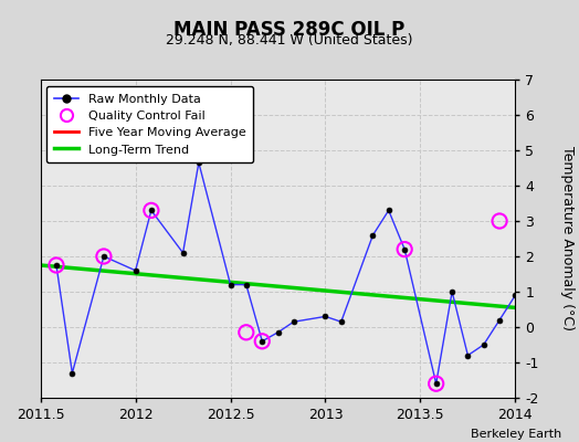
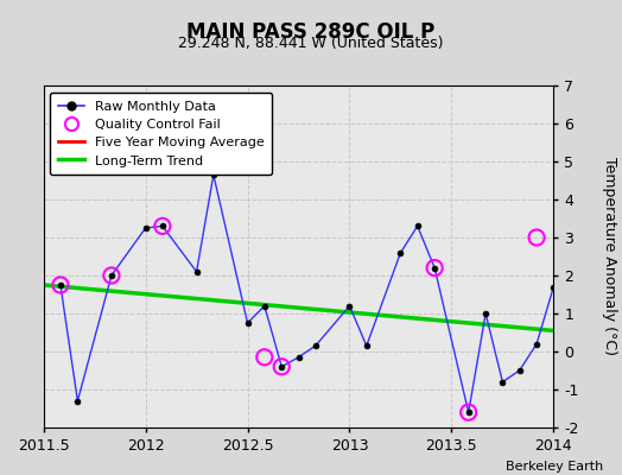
Raw Monthly Data/2012: 1.60 -> 3.25
Raw Monthly Data/2012.5: 1.20 -> 0.75
Raw Monthly Data/2013: 0.30 -> 1.20
Raw Monthly Data/2014: 0.90 -> 1.70
